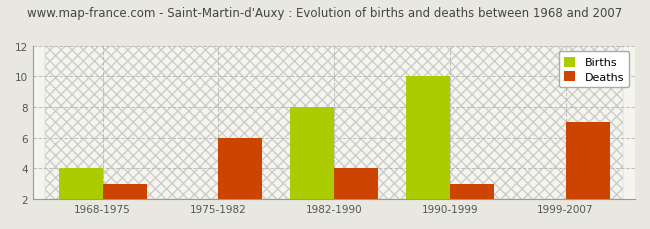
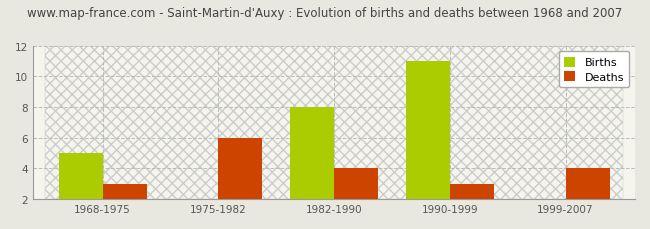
Births/1968-1975: 4 -> 5
Births/1990-1999: 10 -> 11
Deaths/1999-2007: 7 -> 4
